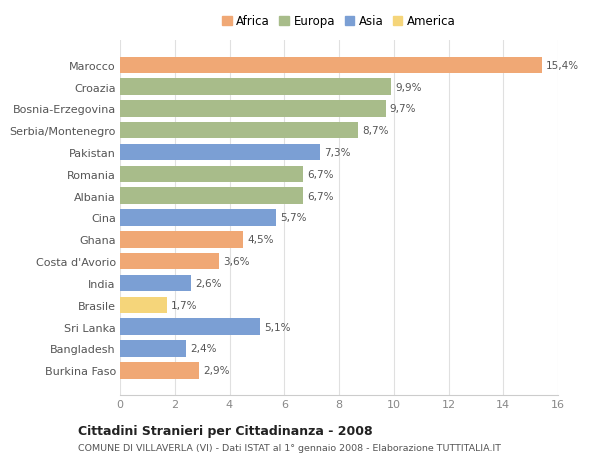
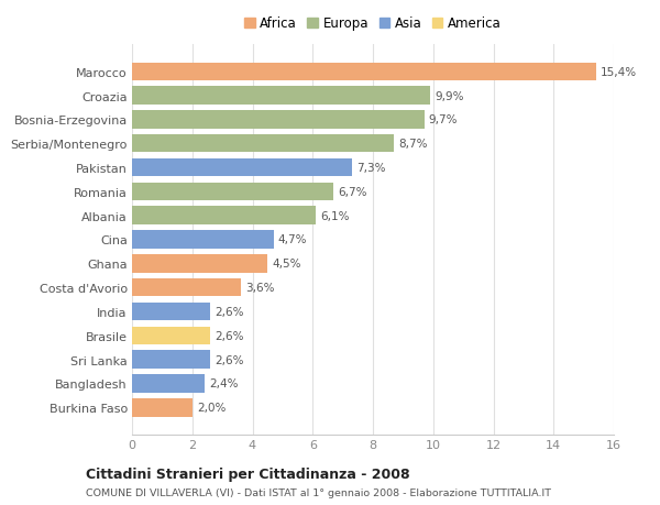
Albania: 6,7% -> 6,1%
Cina: 5,7% -> 4,7%
Brasile: 1,7% -> 2,6%
Sri Lanka: 5,1% -> 2,6%
Burkina Faso: 2,9% -> 2,0%
